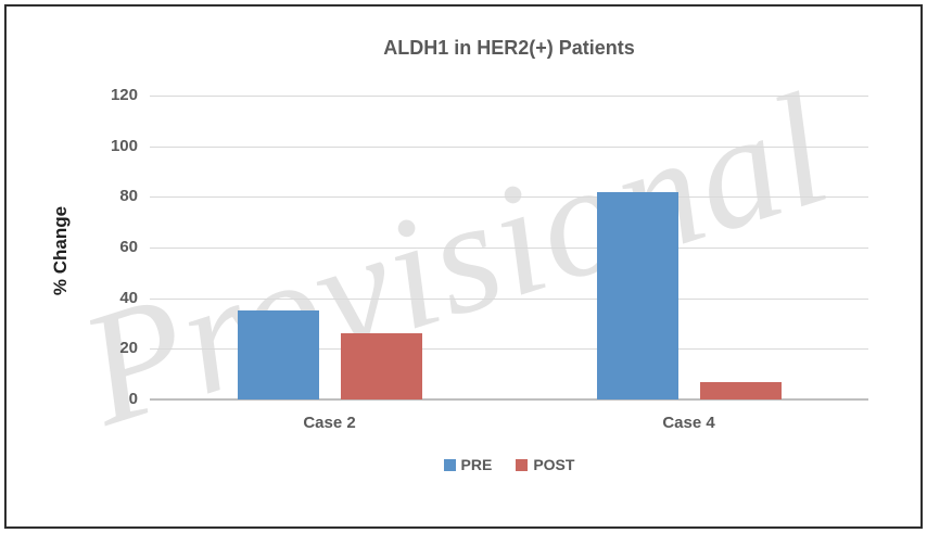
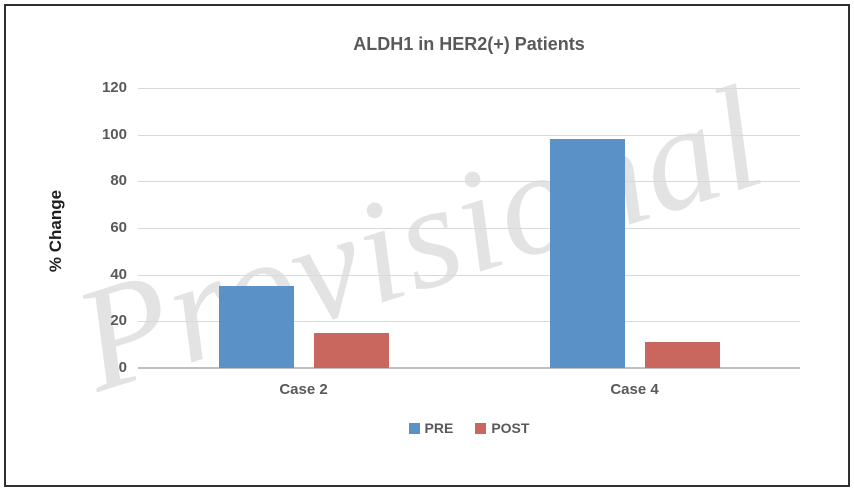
POST/Case 2: 26 -> 15
PRE/Case 4: 82 -> 98
POST/Case 4: 7 -> 11
